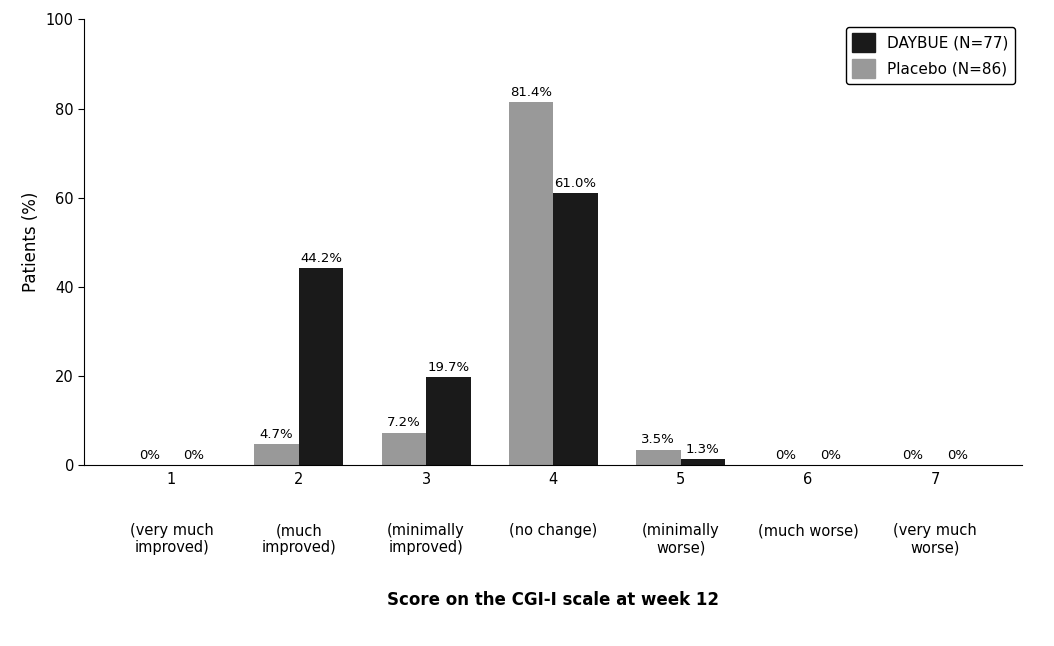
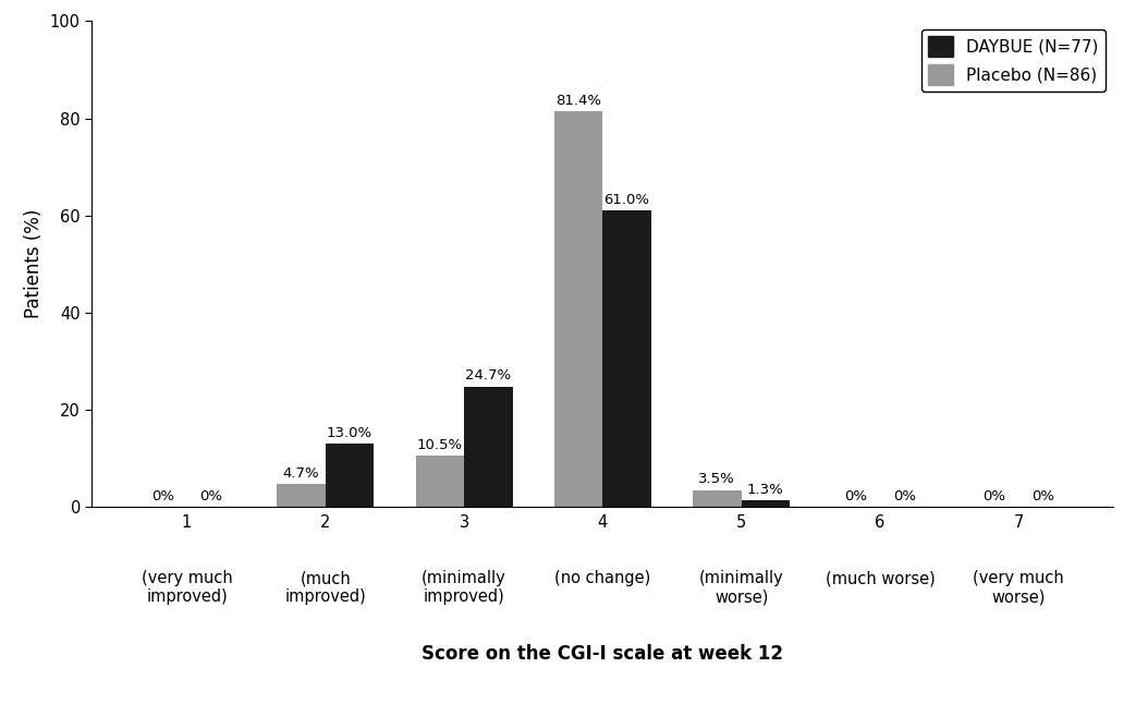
DAYBUE (N=77)/2: 44.2% -> 13.0%
Placebo (N=86)/3: 7.2% -> 10.5%
DAYBUE (N=77)/3: 19.7% -> 24.7%
